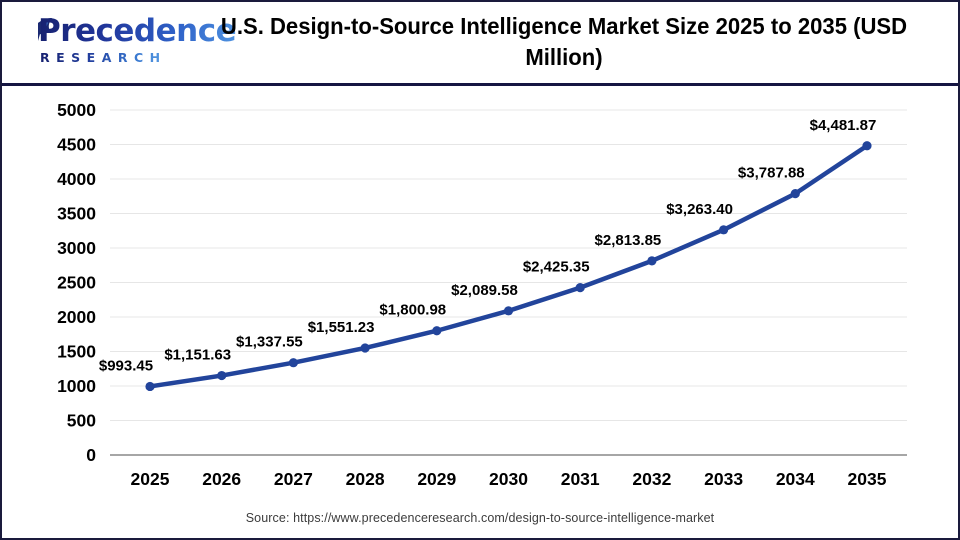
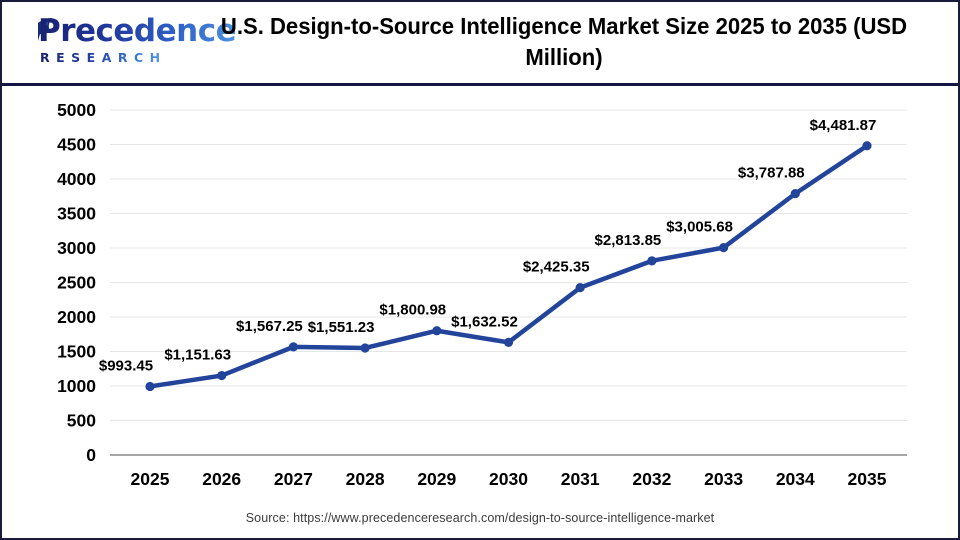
2027: $1,337.55 -> $1,567.25
2030: $2,089.58 -> $1,632.52
2033: $3,263.40 -> $3,005.68
